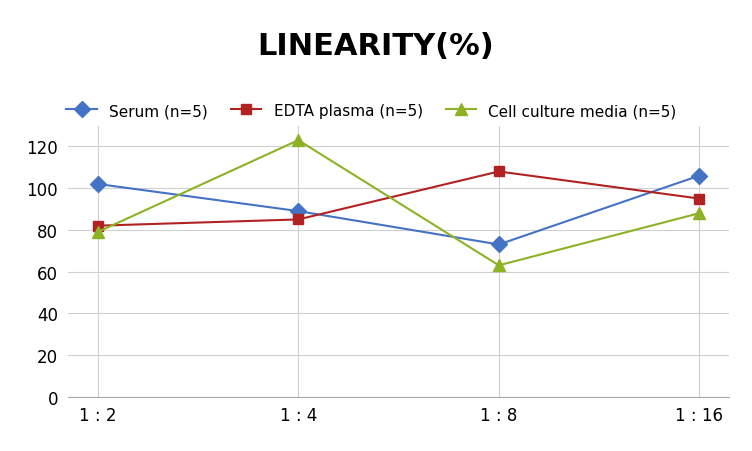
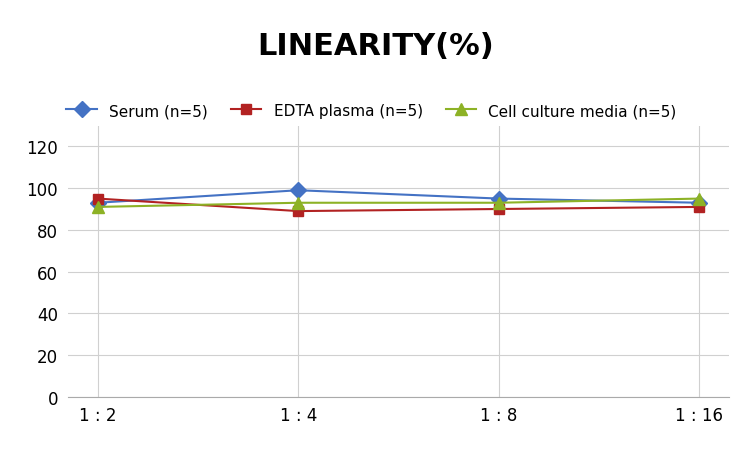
Serum (n=5)/1 : 2: 102 -> 93
EDTA plasma (n=5)/1 : 2: 82 -> 95
Cell culture media (n=5)/1 : 2: 79 -> 91
Serum (n=5)/1 : 4: 89 -> 99
EDTA plasma (n=5)/1 : 4: 85 -> 89
Cell culture media (n=5)/1 : 4: 123 -> 93
Serum (n=5)/1 : 8: 73 -> 95
EDTA plasma (n=5)/1 : 8: 108 -> 90
Cell culture media (n=5)/1 : 8: 63 -> 93
Serum (n=5)/1 : 16: 106 -> 93
EDTA plasma (n=5)/1 : 16: 95 -> 91
Cell culture media (n=5)/1 : 16: 88 -> 95
